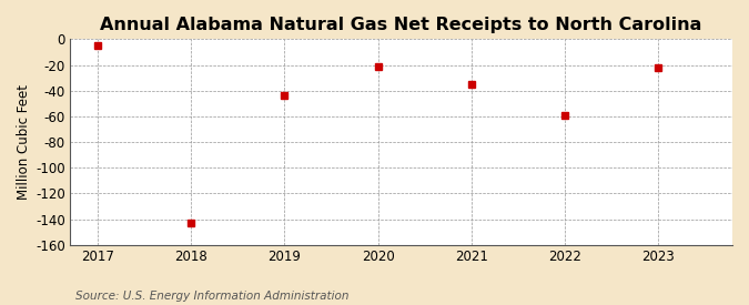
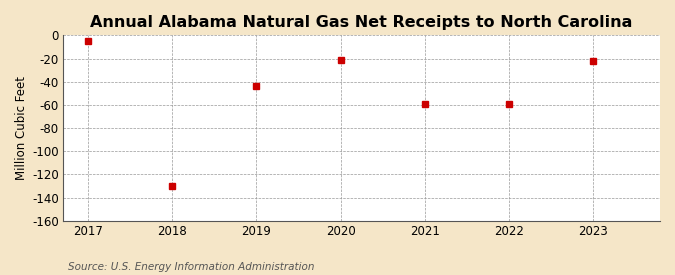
2018: -143 -> -130
2021: -35 -> -59
